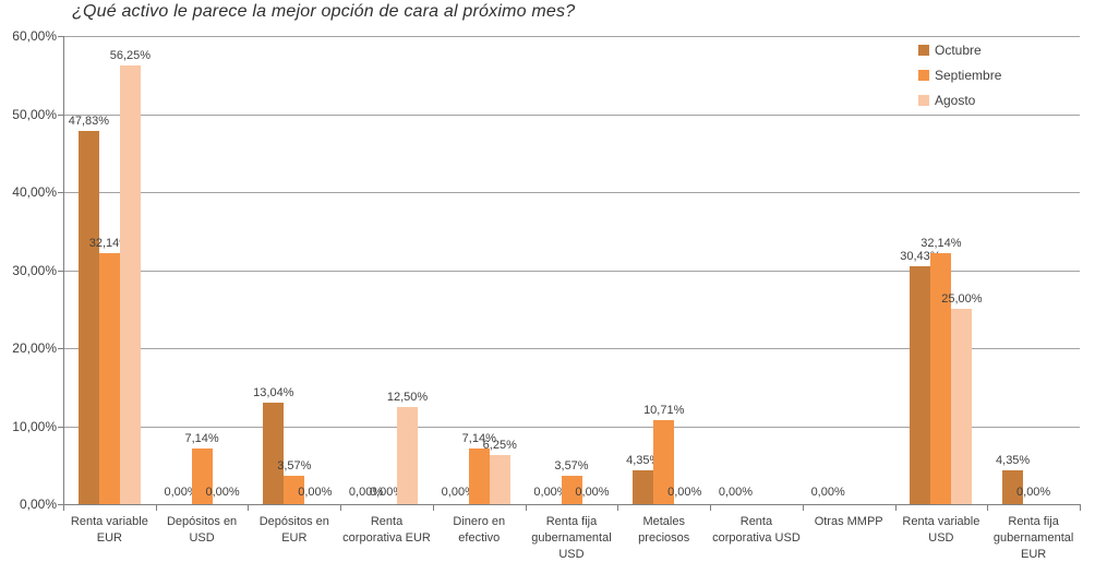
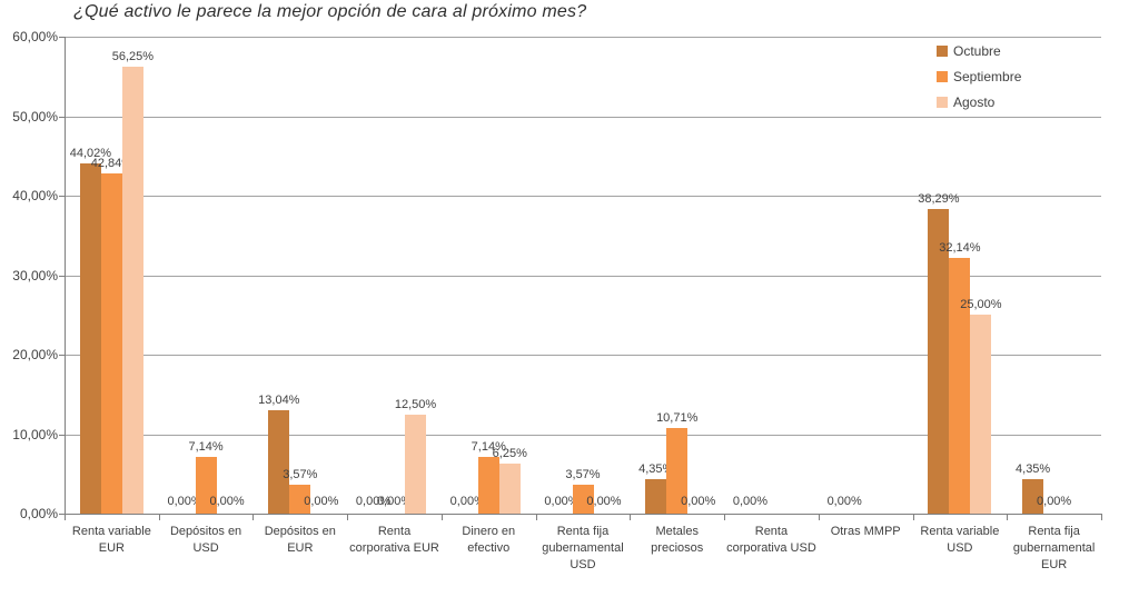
Octubre/Renta variable EUR: 47,83% -> 44,02%
Septiembre/Renta variable EUR: 32,14% -> 42,84%
Octubre/Renta variable USD: 30,43% -> 38,29%
